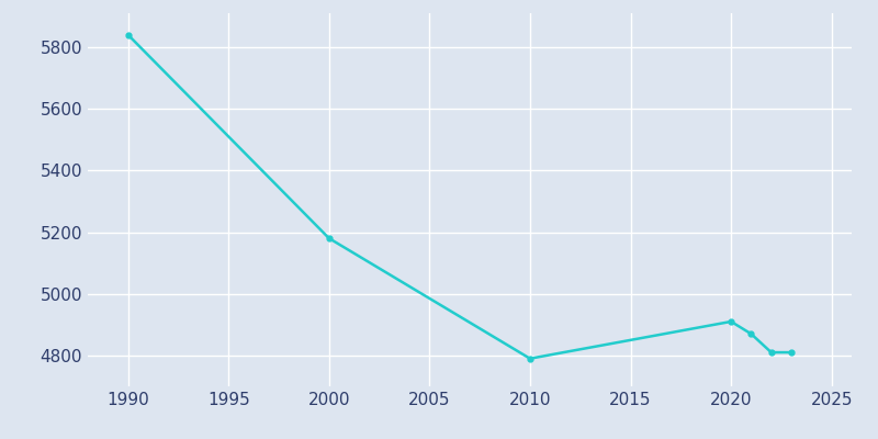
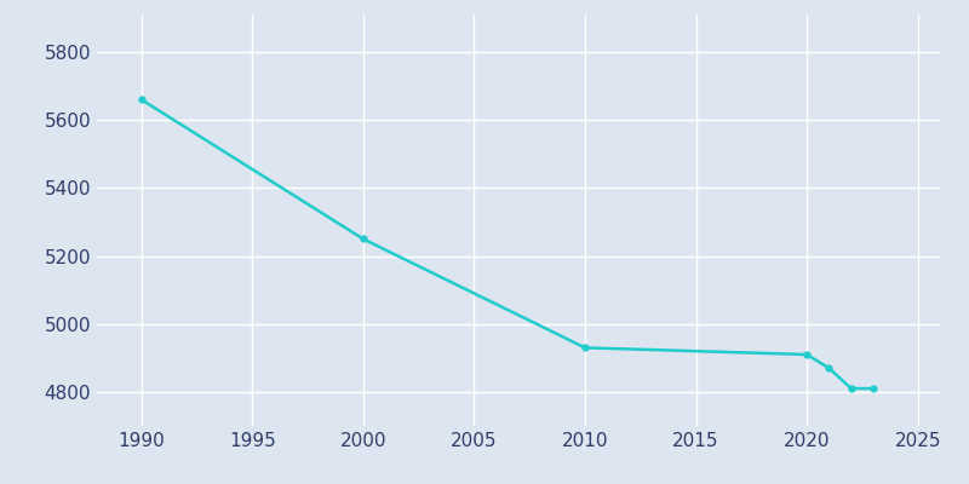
1990: 5840 -> 5660
2000: 5180 -> 5250
2010: 4790 -> 4930
